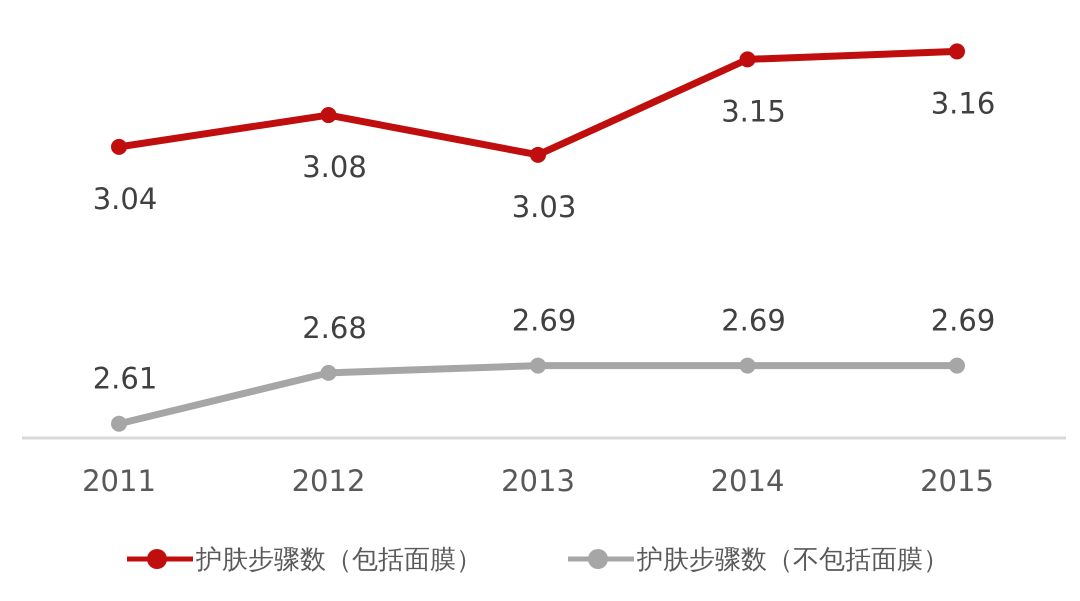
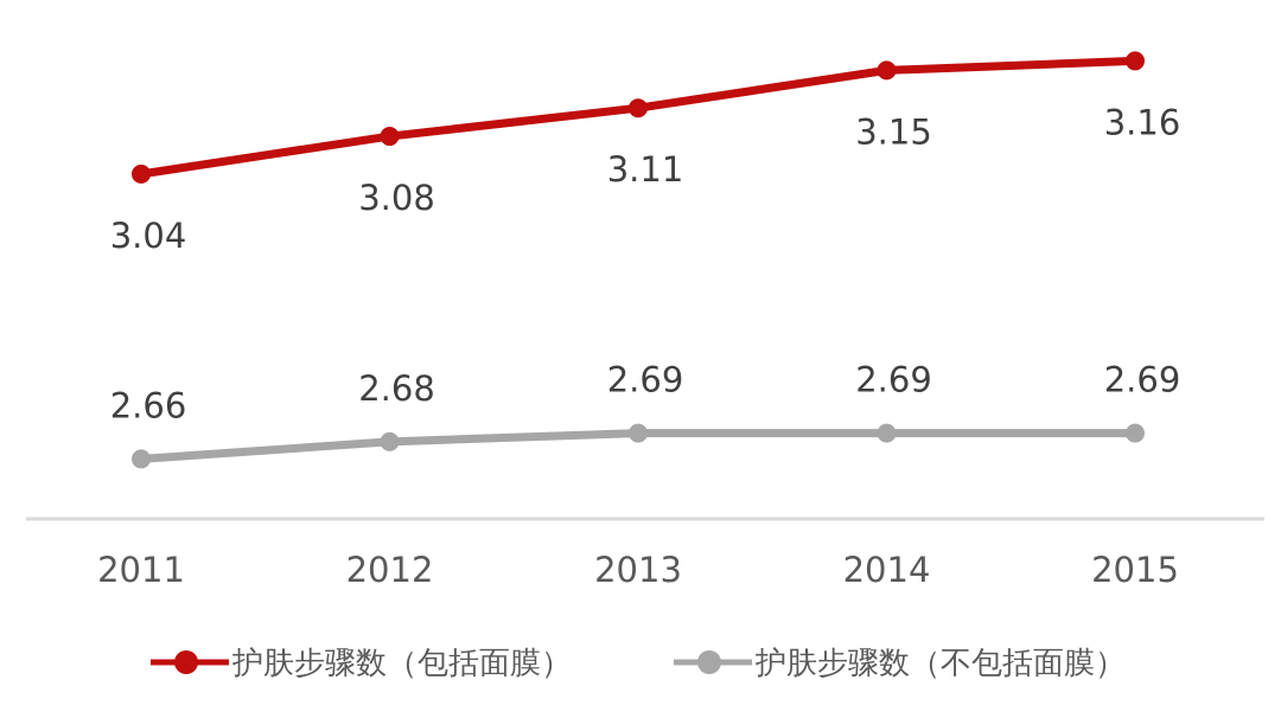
护肤步骤数（不包括面膜）/2011: 2.61 -> 2.66
护肤步骤数（包括面膜）/2013: 3.03 -> 3.11
